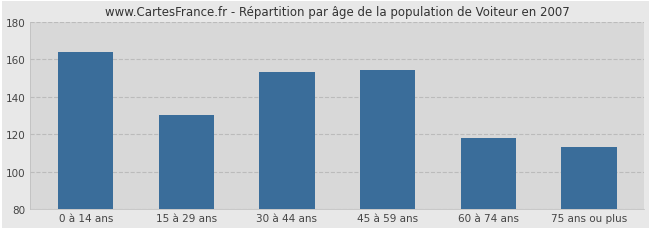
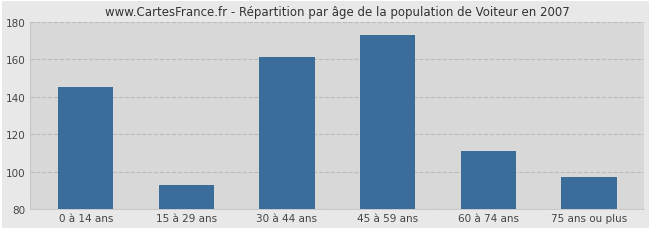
0 à 14 ans: 164 -> 145
15 à 29 ans: 130 -> 93
30 à 44 ans: 153 -> 161
45 à 59 ans: 154 -> 173
60 à 74 ans: 118 -> 111
75 ans ou plus: 113 -> 97
